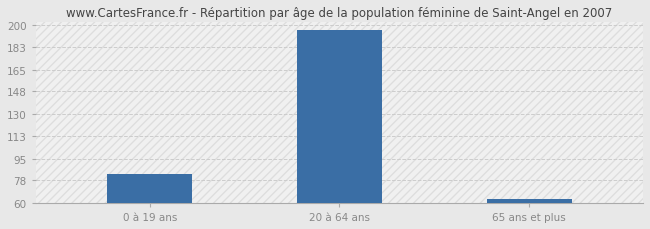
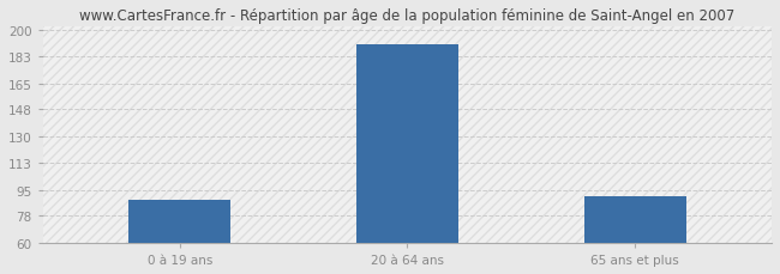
0 à 19 ans: 83 -> 88
20 à 64 ans: 196 -> 191
65 ans et plus: 63 -> 91
